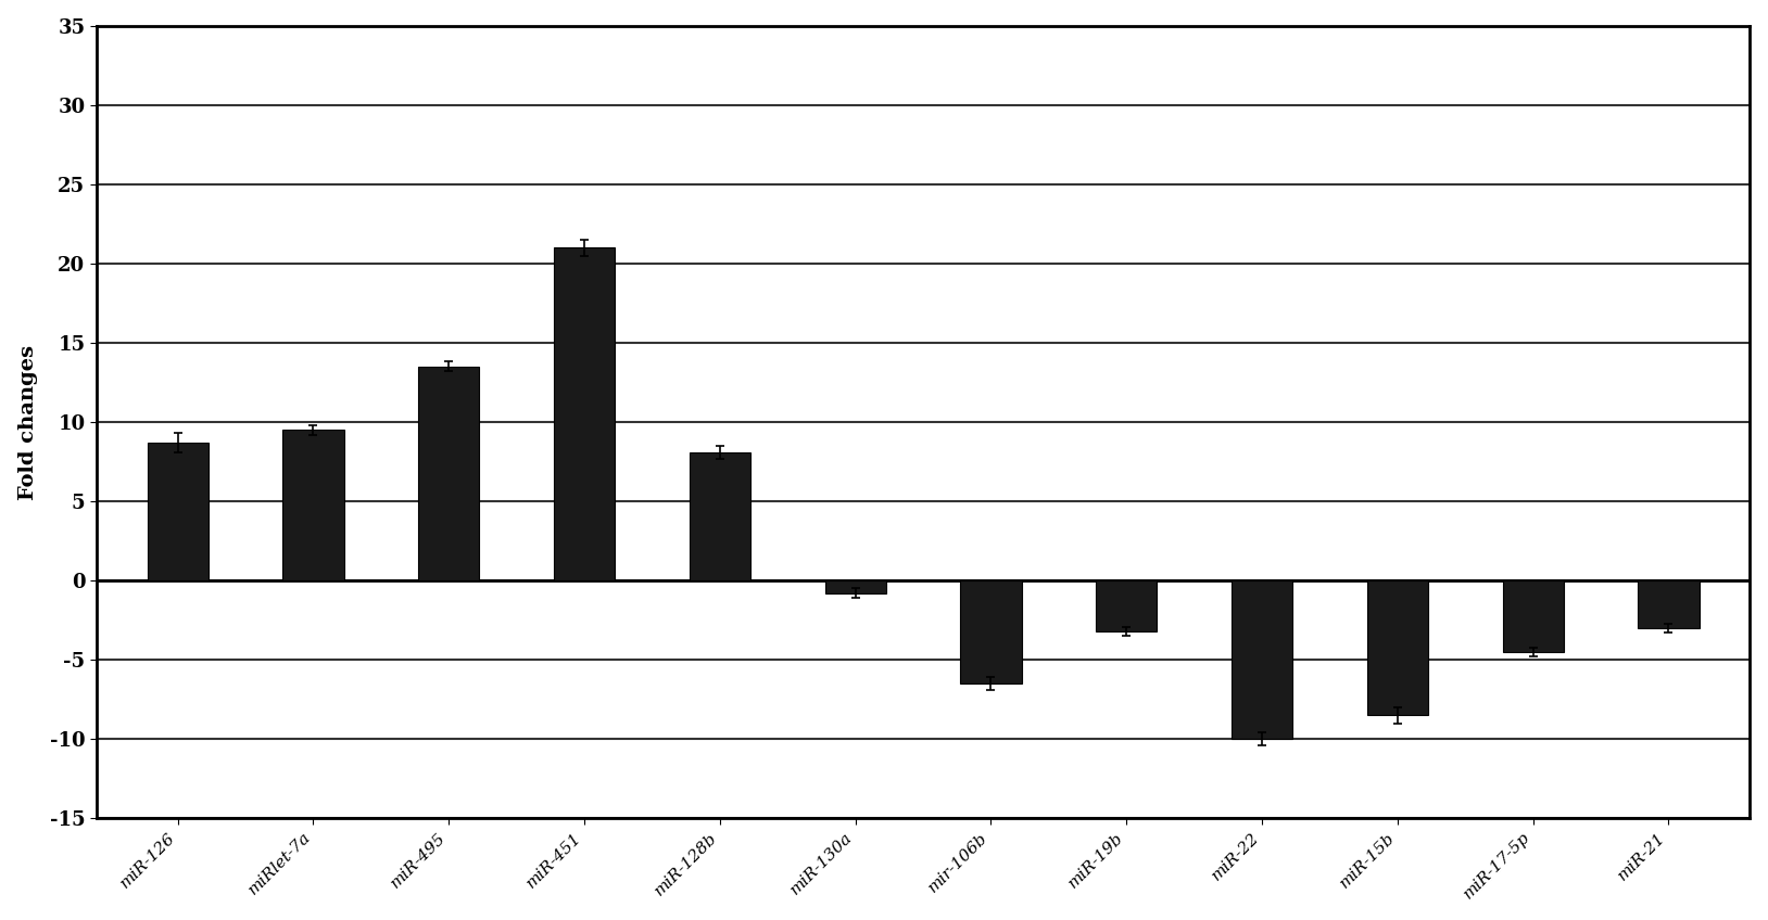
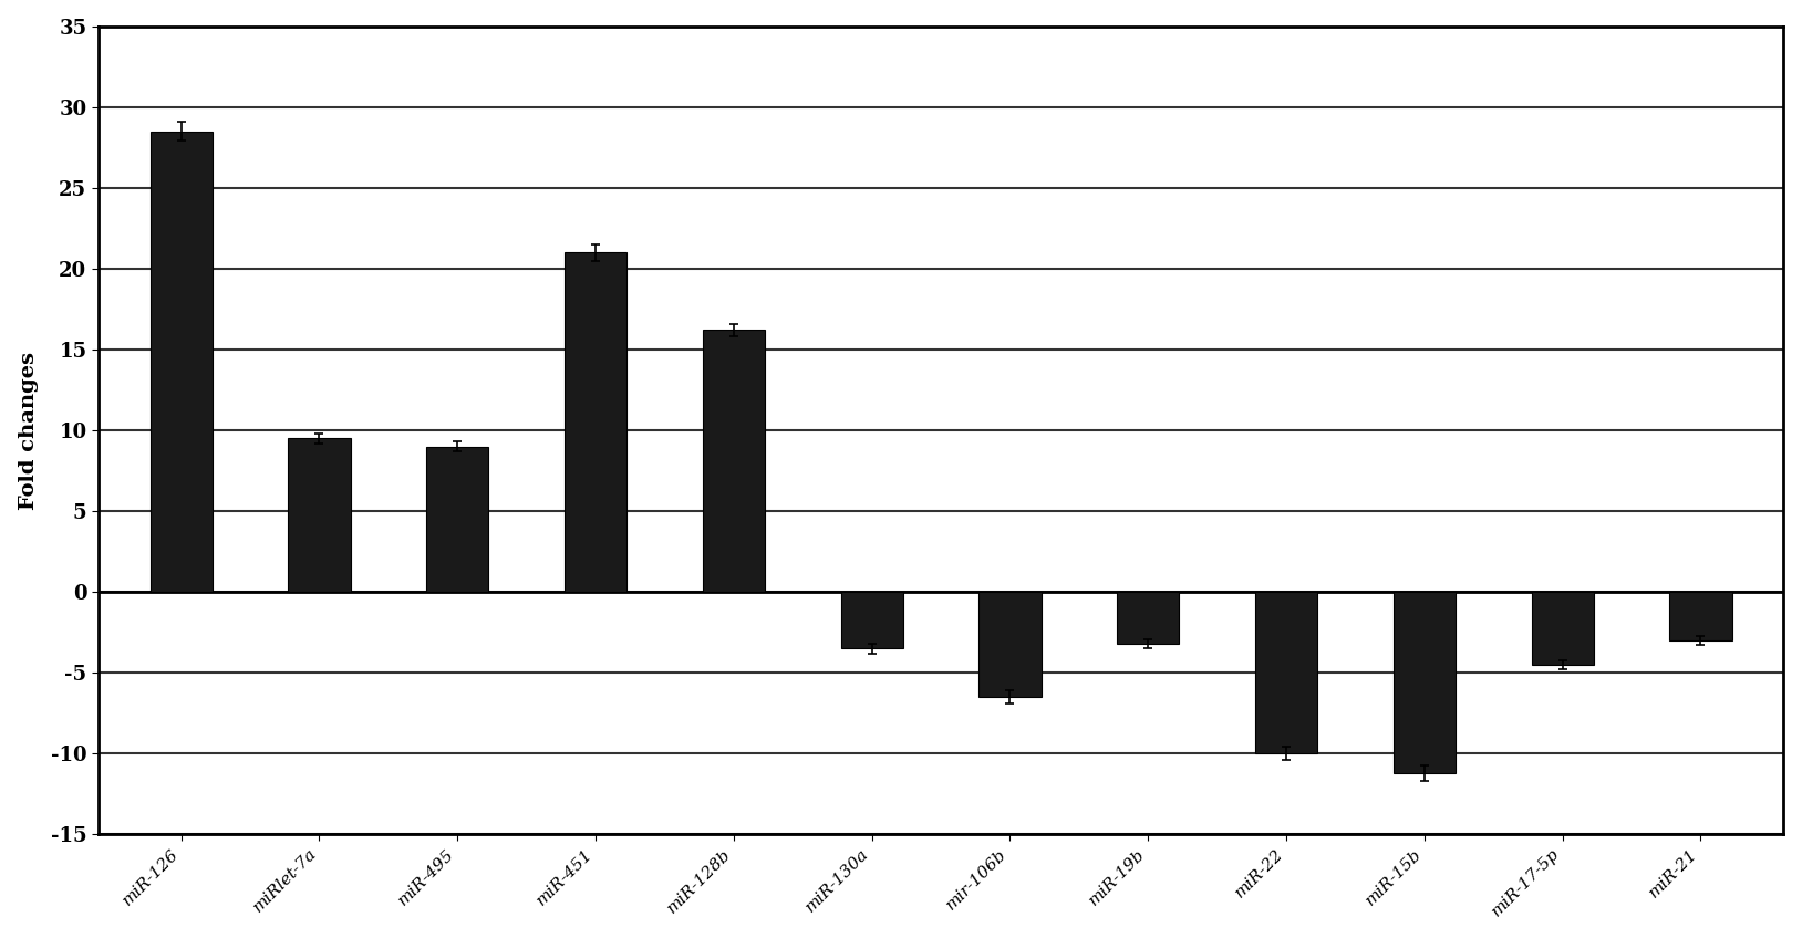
miR-126: 8.7 -> 28.5
miR-495: 13.5 -> 9.0
miR-128b: 8.1 -> 16.2
miR-130a: -0.8 -> -3.5
miR-15b: -8.5 -> -11.2
